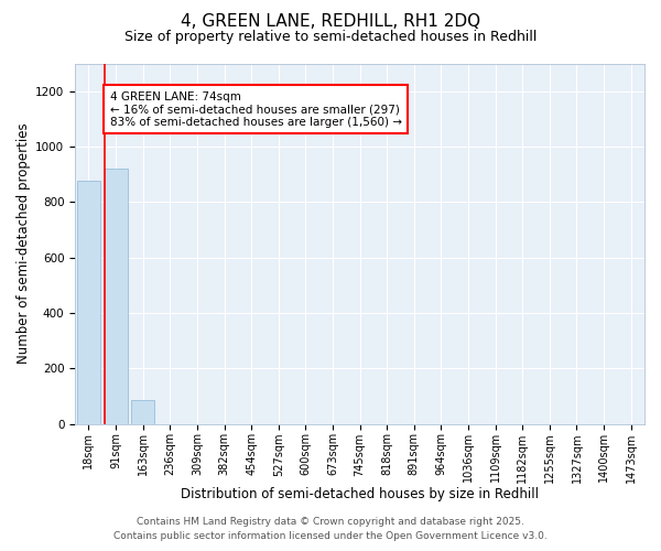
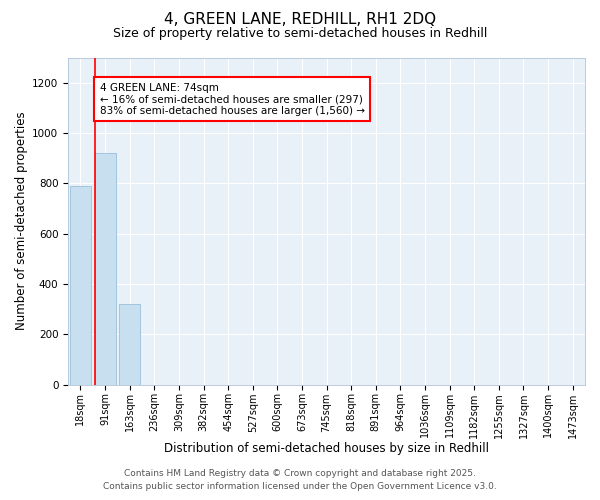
18sqm: 875 -> 790
163sqm: 85 -> 320
